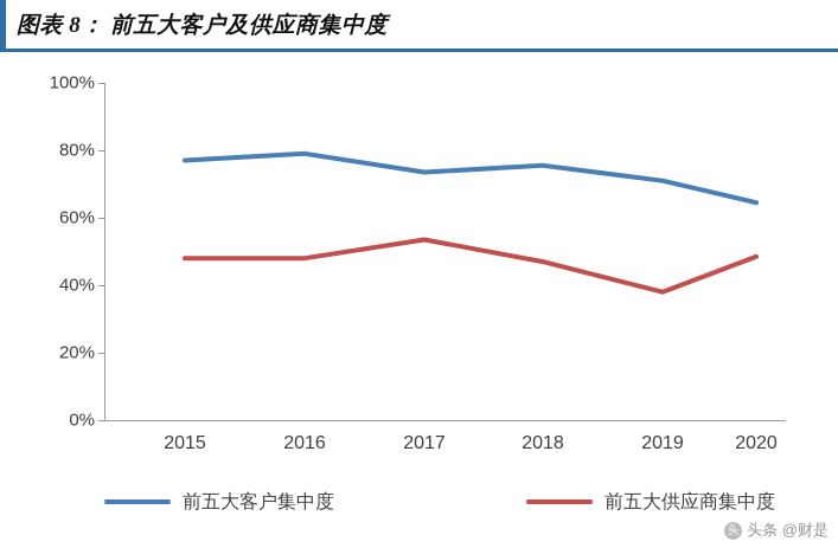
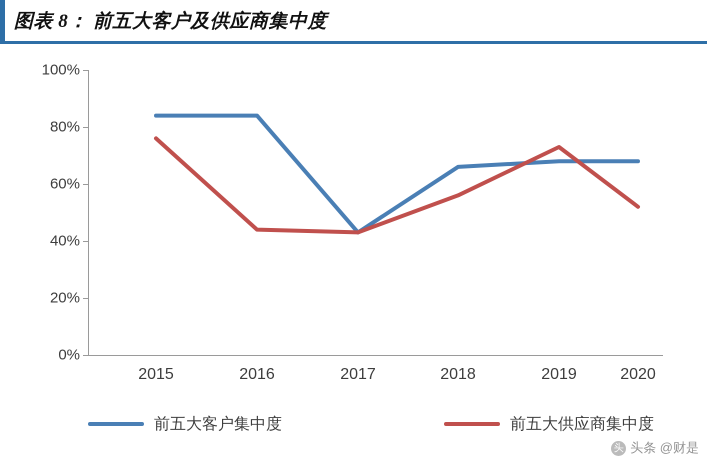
前五大客户集中度/2015: 77% -> 84%
前五大供应商集中度/2015: 48% -> 76%
前五大客户集中度/2016: 79% -> 84%
前五大供应商集中度/2016: 48% -> 44%
前五大客户集中度/2017: 74% -> 43%
前五大供应商集中度/2017: 54% -> 43%
前五大客户集中度/2018: 76% -> 66%
前五大供应商集中度/2018: 47% -> 56%
前五大客户集中度/2019: 71% -> 68%
前五大供应商集中度/2019: 38% -> 73%
前五大客户集中度/2020: 64% -> 68%
前五大供应商集中度/2020: 48% -> 52%
